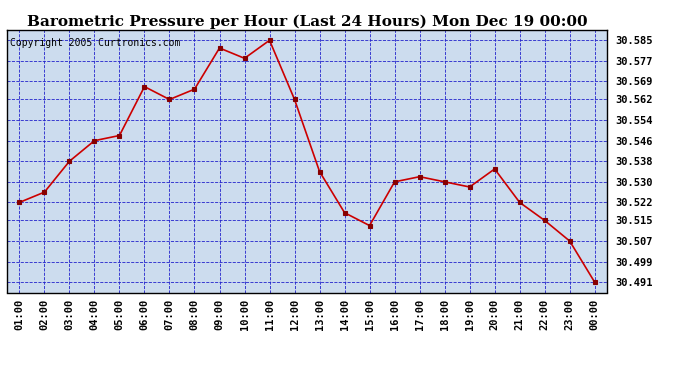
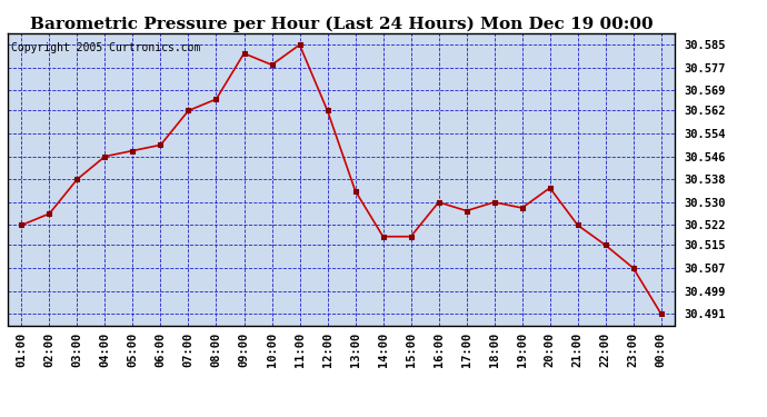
06:00: 30.567 -> 30.550
15:00: 30.513 -> 30.518
17:00: 30.532 -> 30.527
